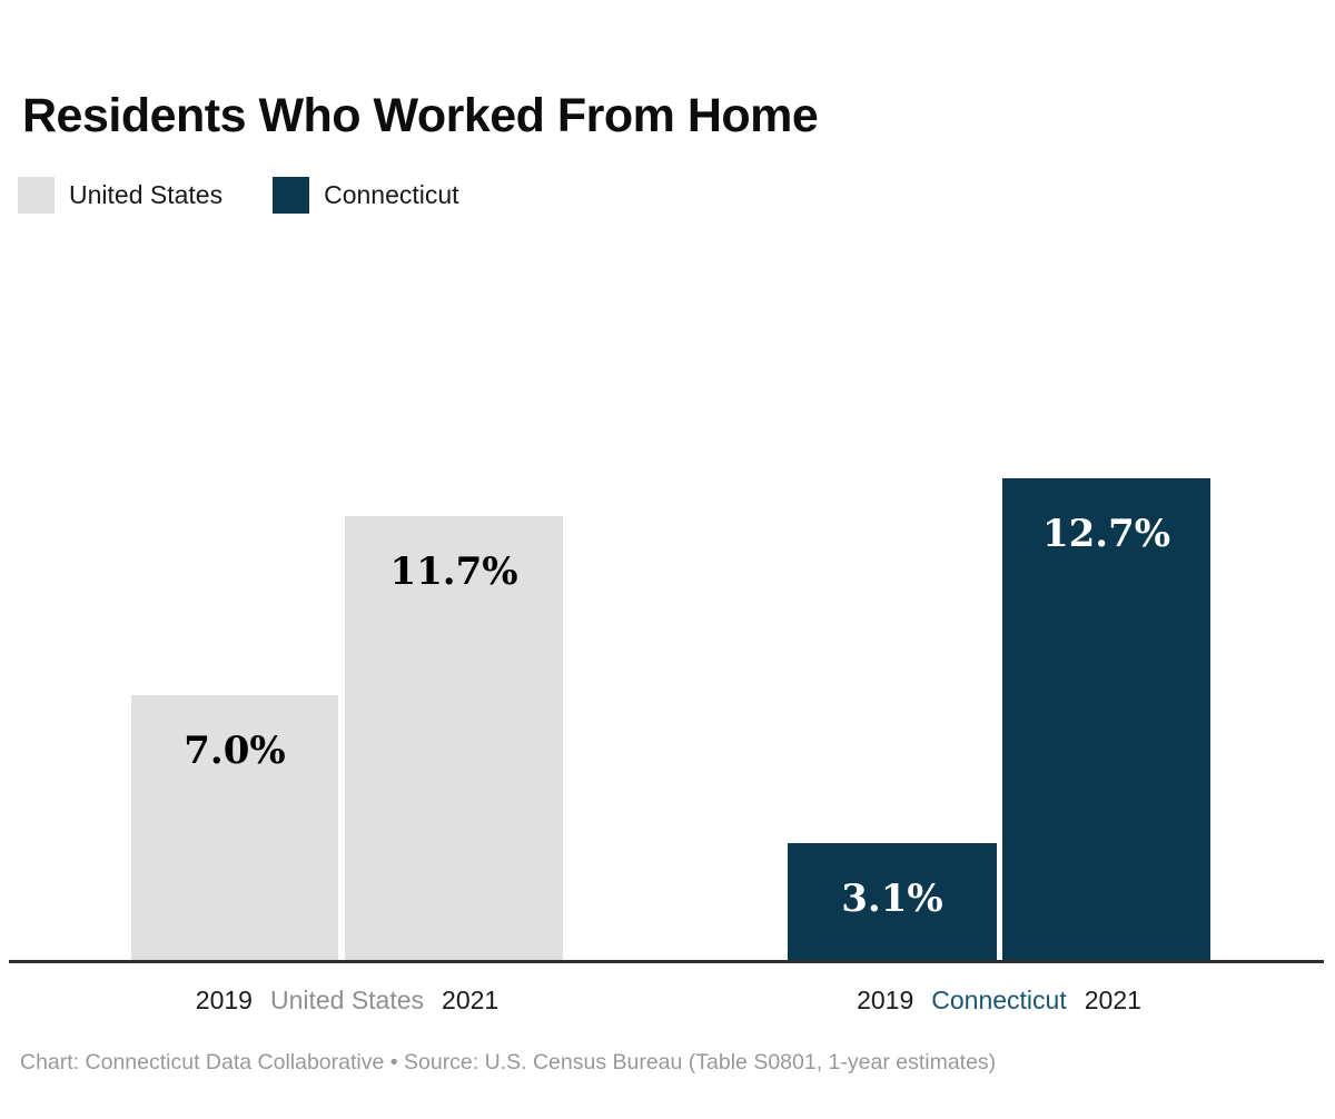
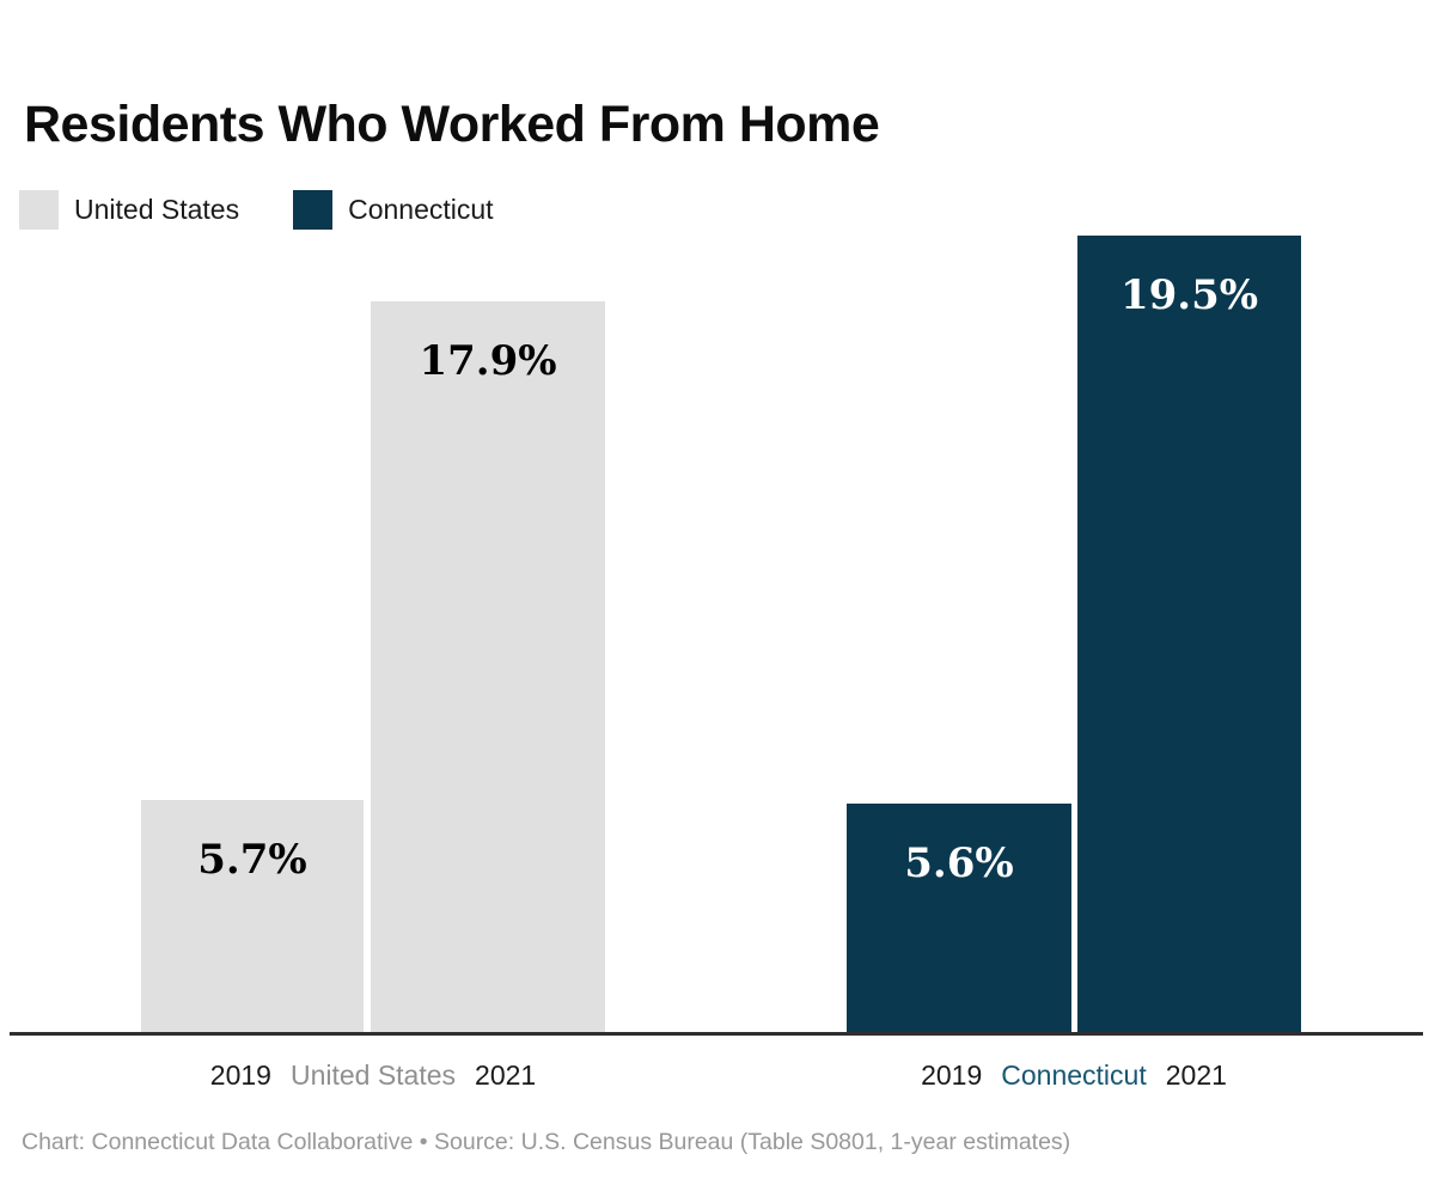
United States/2019: 7.0% -> 5.7%
Connecticut/2019: 3.1% -> 5.6%
United States/2021: 11.7% -> 17.9%
Connecticut/2021: 12.7% -> 19.5%
